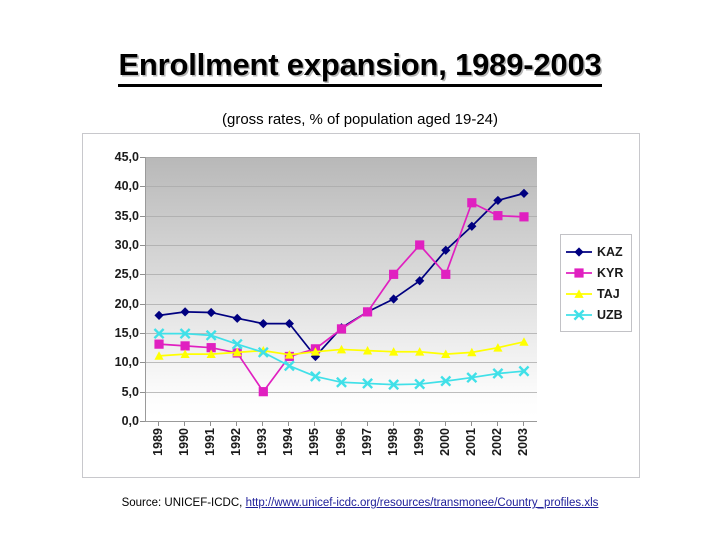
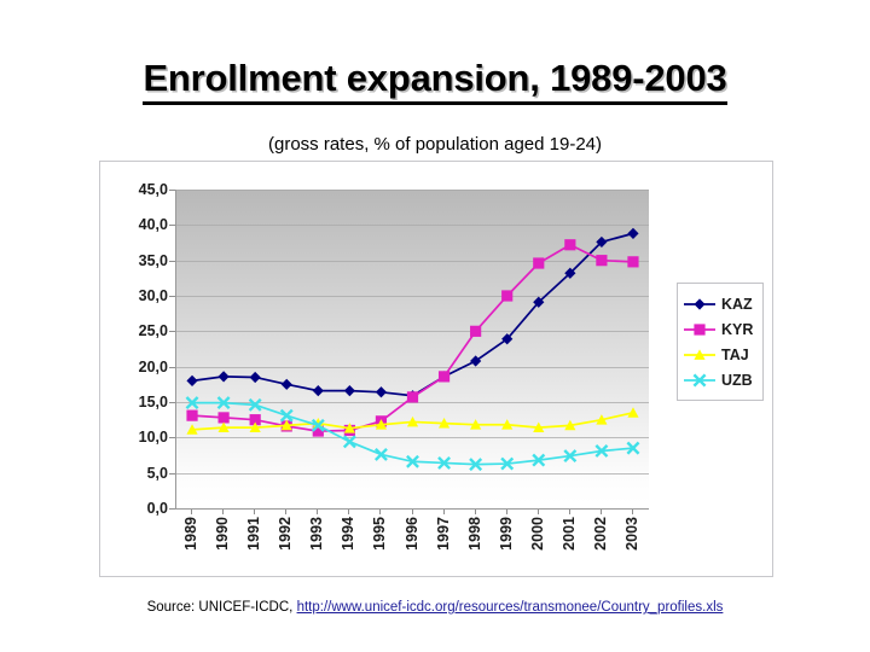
KYR/1993: 5 -> 11
KAZ/1995: 11 -> 16
KYR/2000: 25 -> 35
